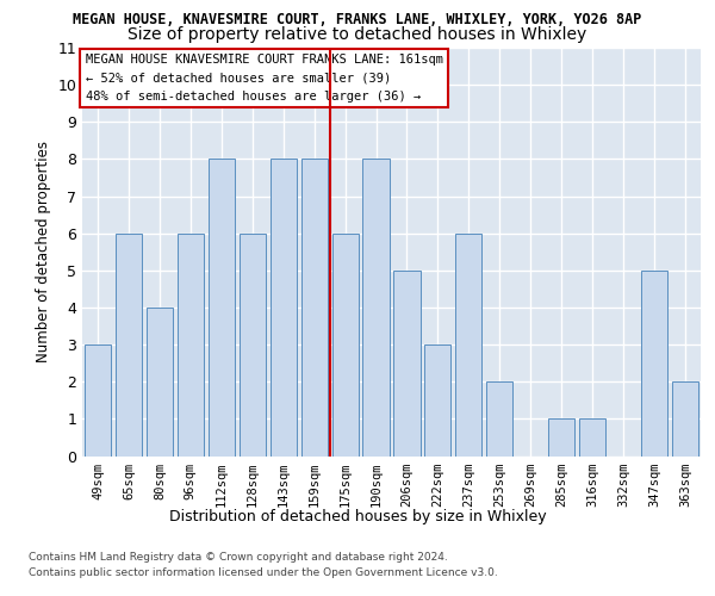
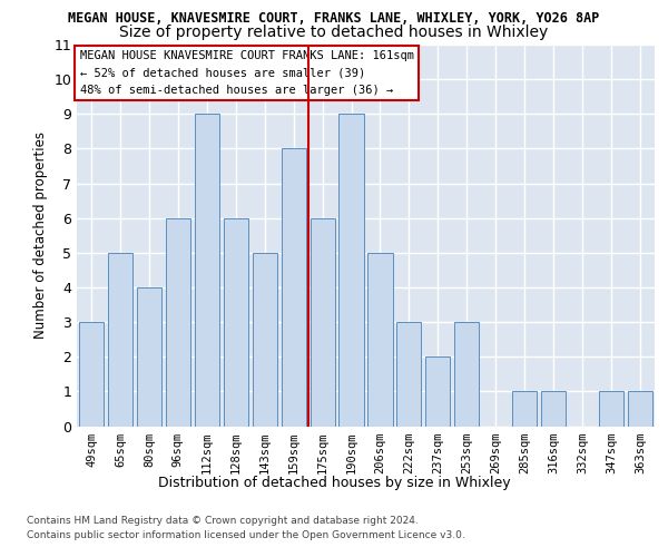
65sqm: 6 -> 5
112sqm: 8 -> 9
143sqm: 8 -> 5
190sqm: 8 -> 9
237sqm: 6 -> 2
253sqm: 2 -> 3
347sqm: 5 -> 1
363sqm: 2 -> 1
